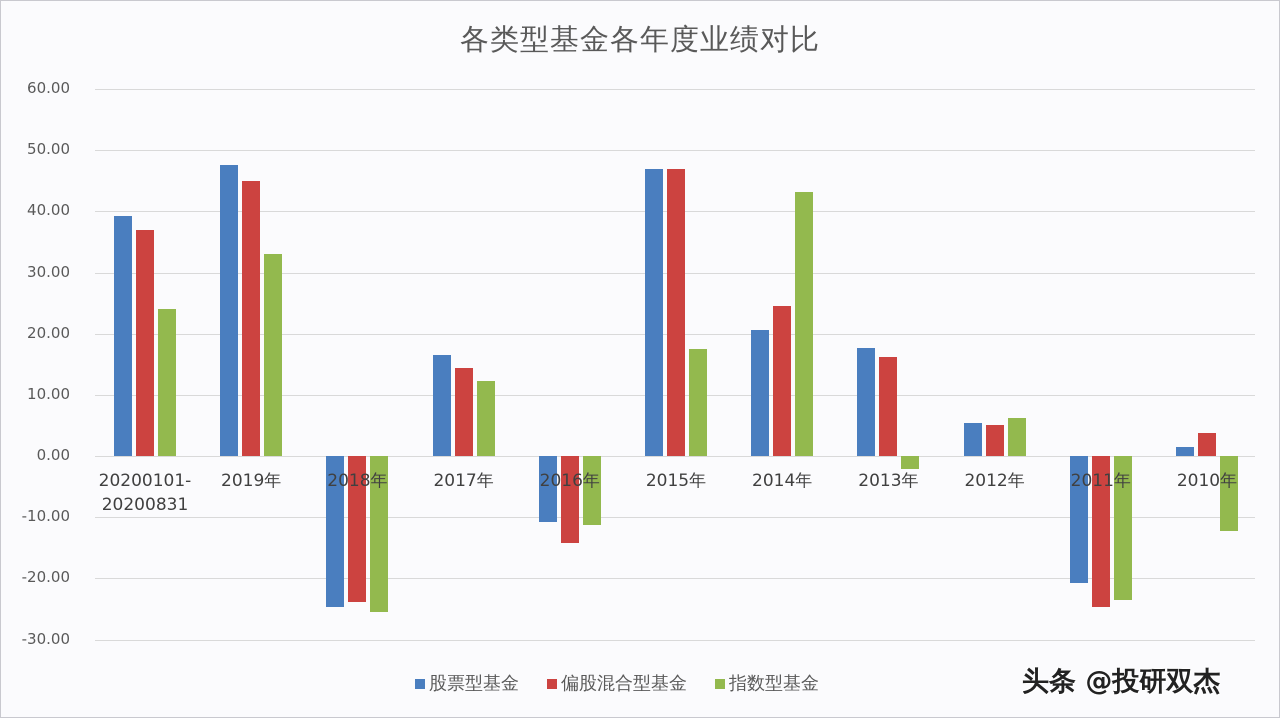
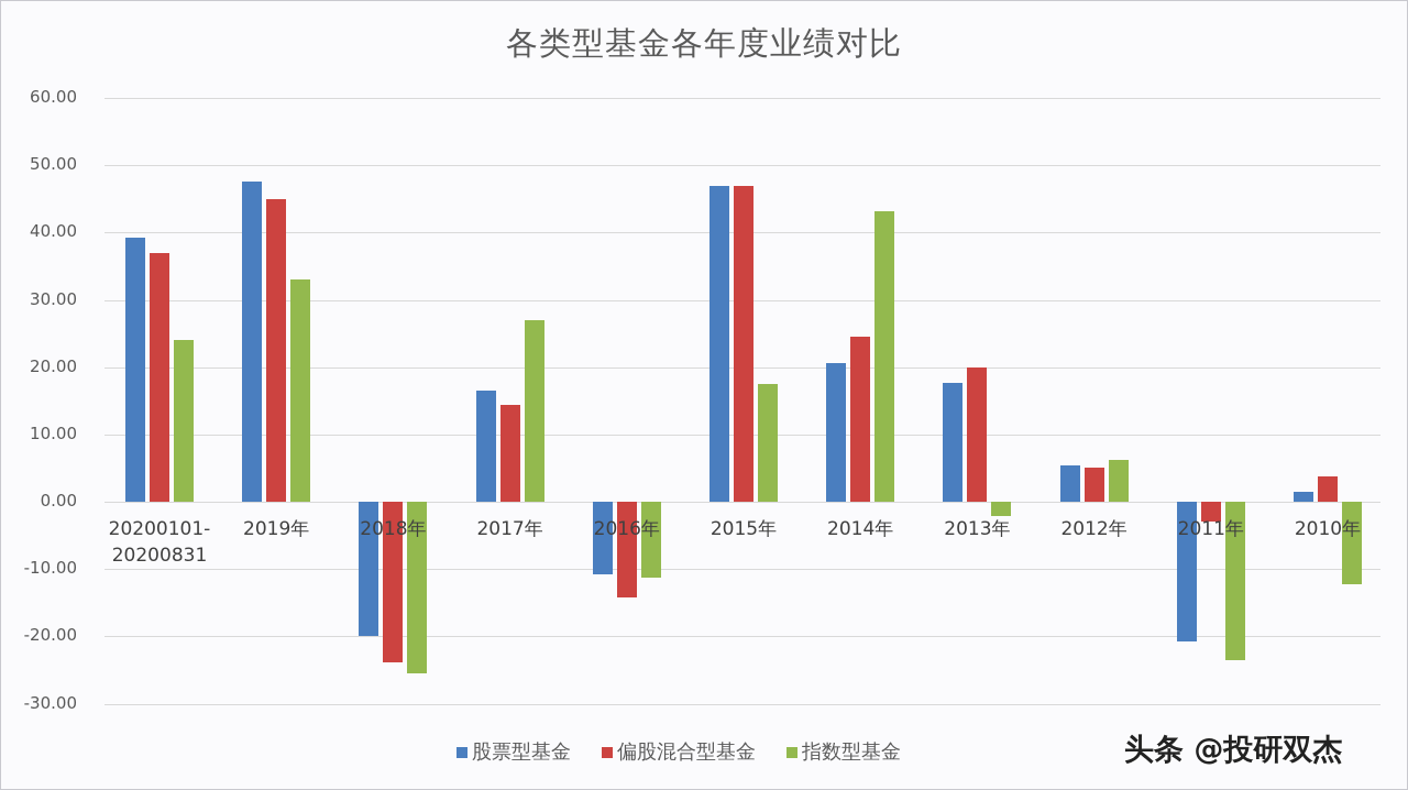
股票型基金/2018年: -25 -> -20
指数型基金/2017年: 12 -> 27
偏股混合型基金/2013年: 16 -> 20
偏股混合型基金/2011年: -25 -> -3
